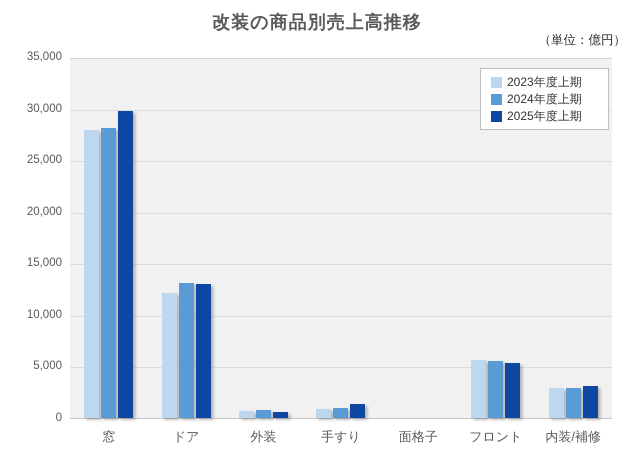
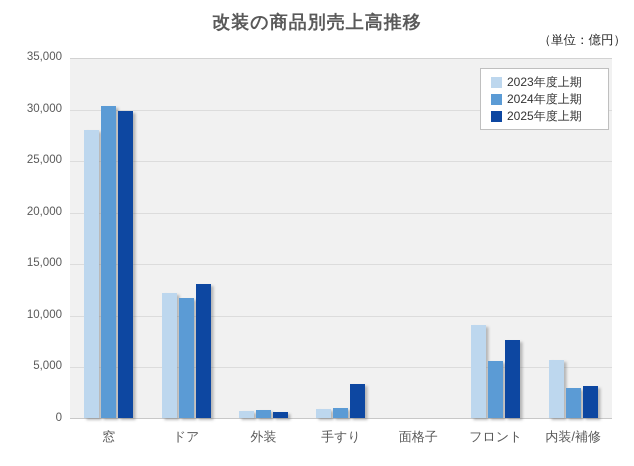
2024年度上期/窓: 28100 -> 30300
2024年度上期/ドア: 13100 -> 11600
2025年度上期/手すり: 1400 -> 3300
2023年度上期/フロント: 5600 -> 9000
2025年度上期/フロント: 5300 -> 7600
2023年度上期/内装/補修: 2900 -> 5600
